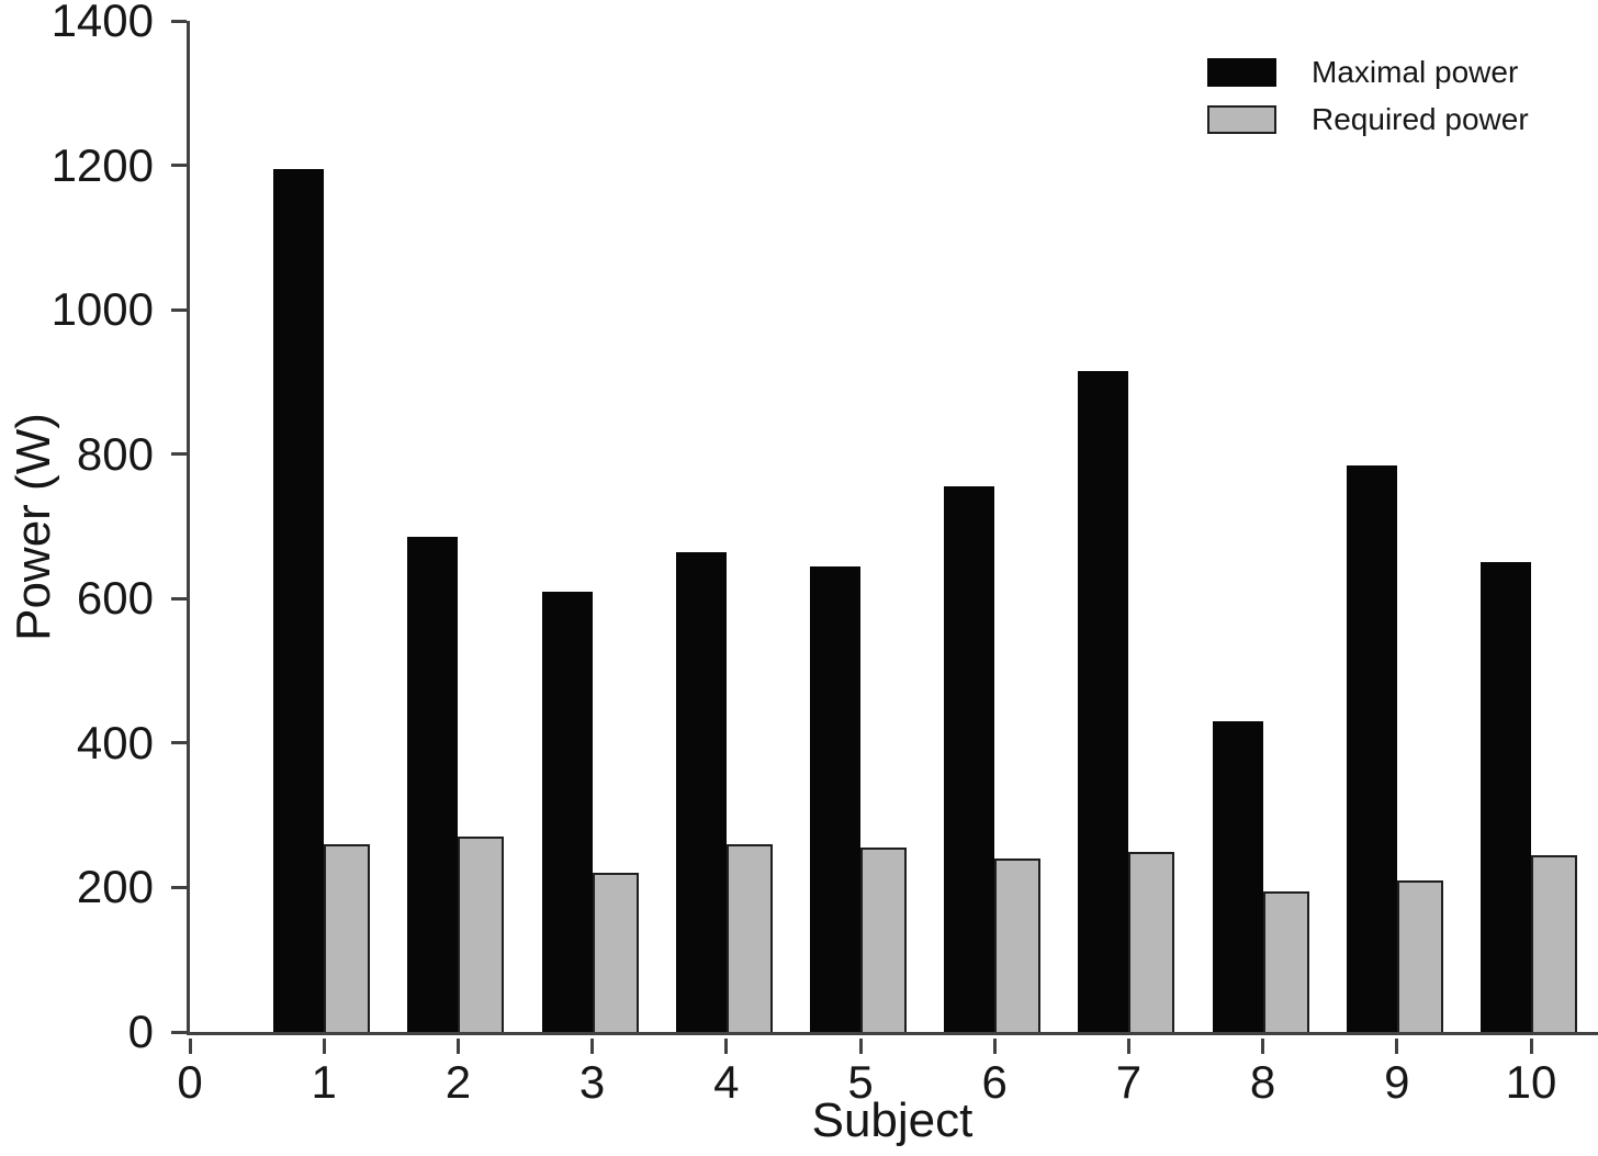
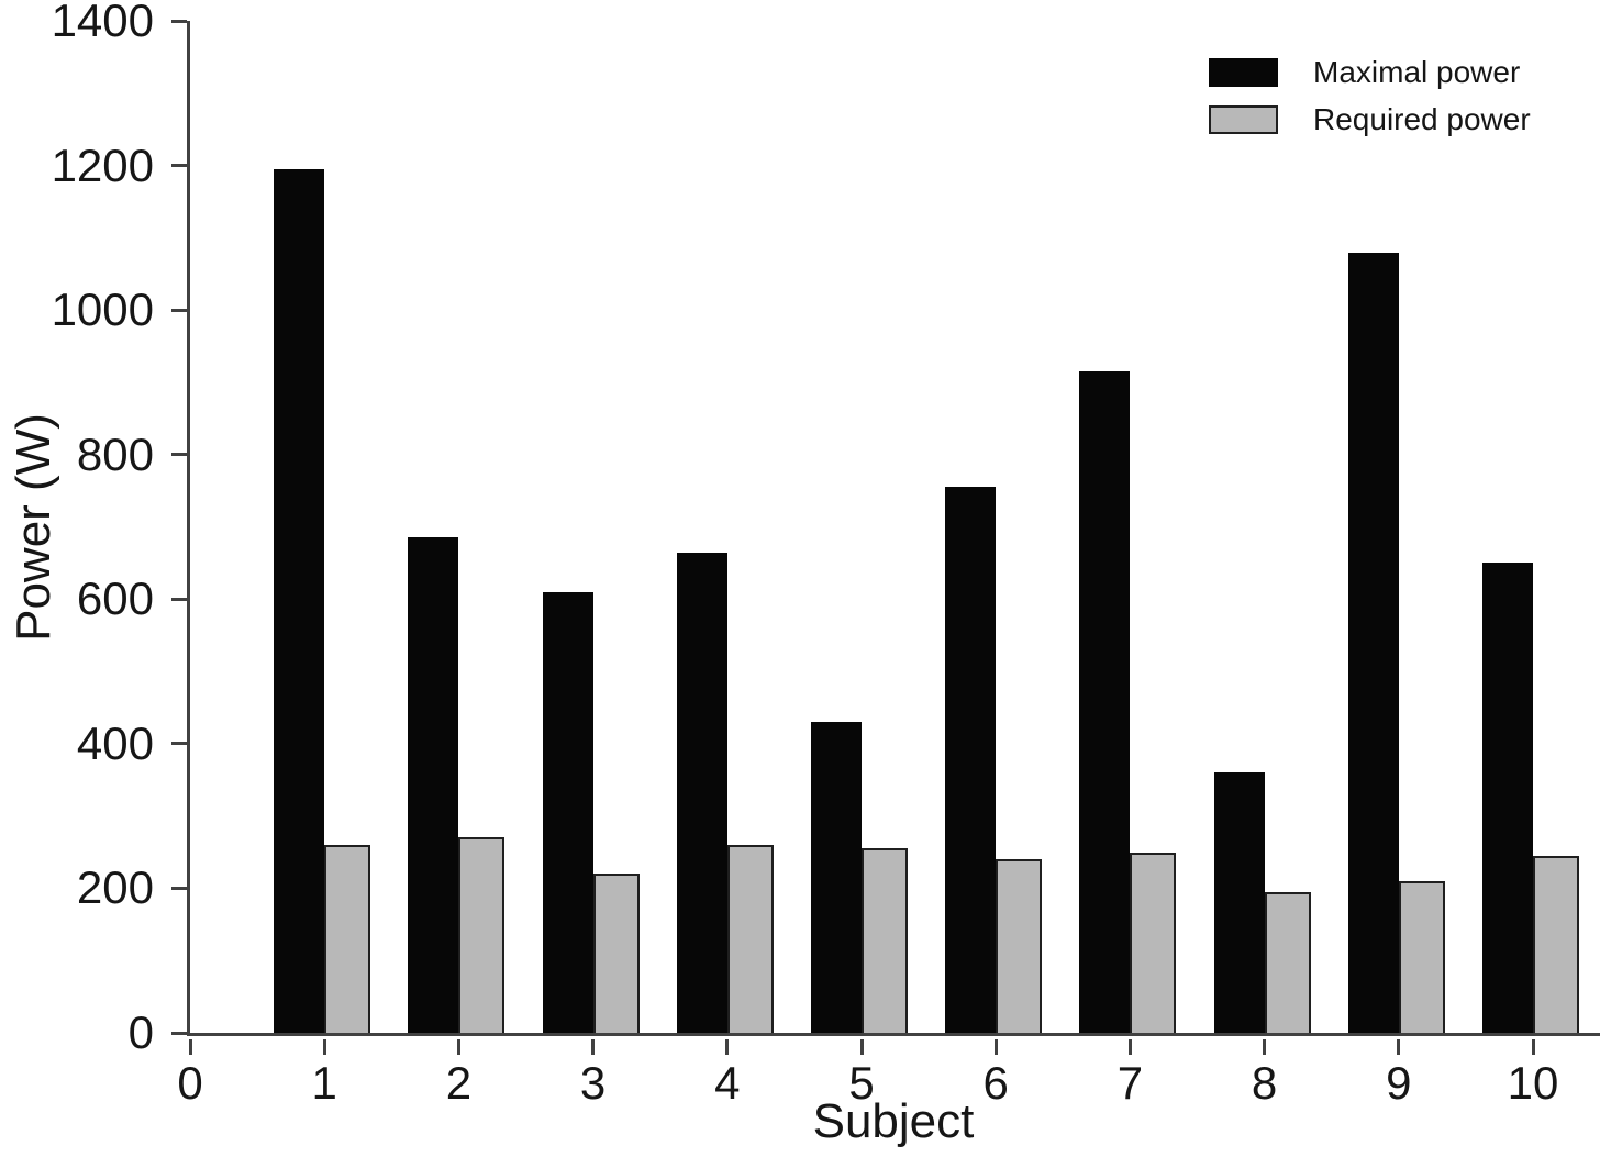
Maximal power/5: 640 -> 430
Maximal power/8: 430 -> 360
Maximal power/9: 780 -> 1080
